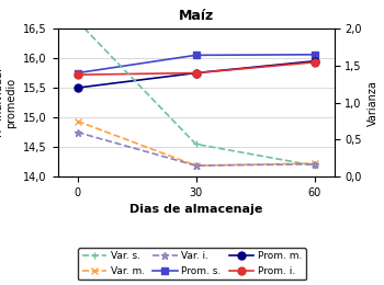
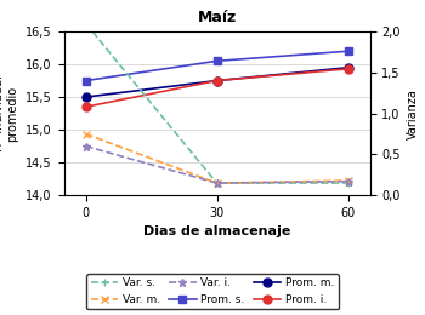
Prom. i./0: 15,72 -> 15,35
Var. s./30: 0,44 -> 0,15
Prom. s./60: 16,06 -> 16,20
